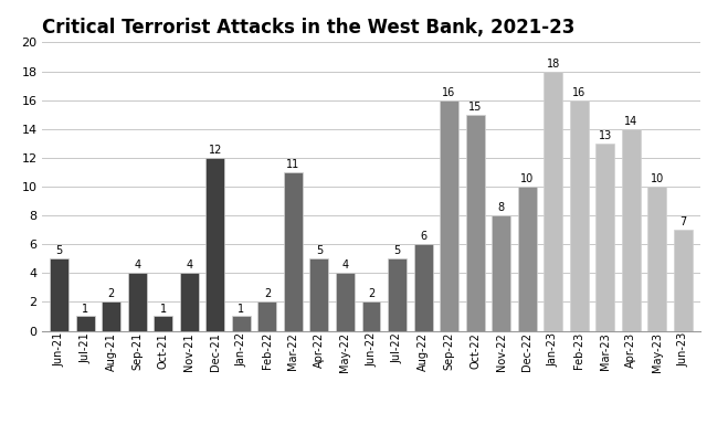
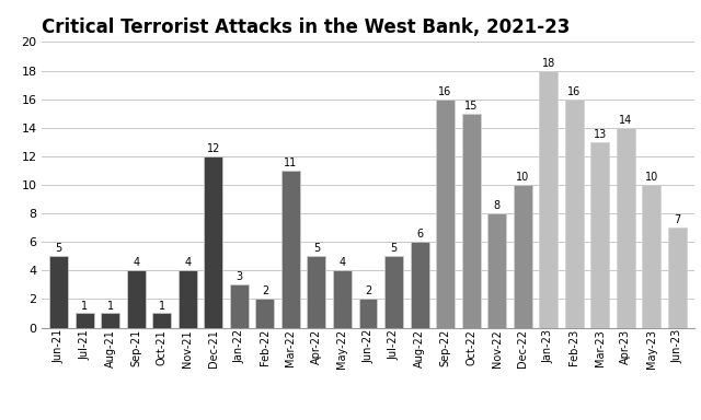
Aug-21: 2 -> 1
Jan-22: 1 -> 3
